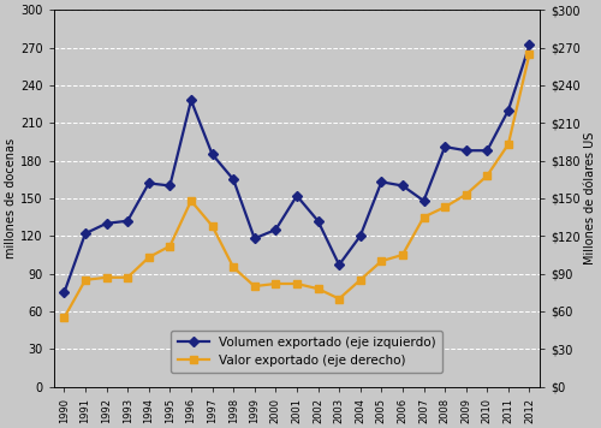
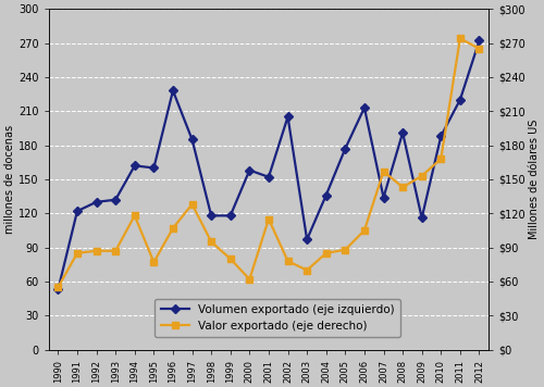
Volumen exportado (eje izquierdo)/1990: 75 -> 53
Valor exportado (eje derecho)/1994: $103 -> $118
Valor exportado (eje derecho)/1995: $112 -> $77
Valor exportado (eje derecho)/1996: $148 -> $107
Volumen exportado (eje izquierdo)/1998: 165 -> 118
Volumen exportado (eje izquierdo)/2000: 125 -> 158
Valor exportado (eje derecho)/2000: $82 -> $62
Valor exportado (eje derecho)/2001: $82 -> $115
Volumen exportado (eje izquierdo)/2002: 132 -> 205
Volumen exportado (eje izquierdo)/2004: 120 -> 136
Volumen exportado (eje izquierdo)/2005: 163 -> 177
Valor exportado (eje derecho)/2005: $100 -> $88
Volumen exportado (eje izquierdo)/2006: 160 -> 213
Volumen exportado (eje izquierdo)/2007: 148 -> 134
Valor exportado (eje derecho)/2007: $135 -> $157
Volumen exportado (eje izquierdo)/2009: 188 -> 116
Valor exportado (eje derecho)/2011: $193 -> $274
